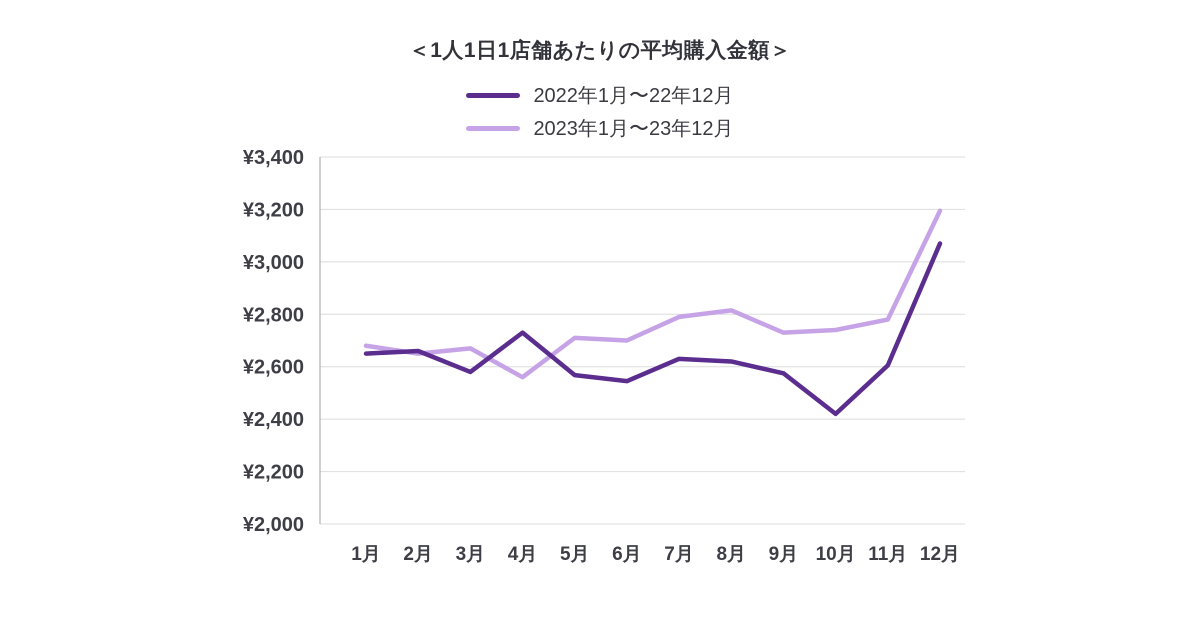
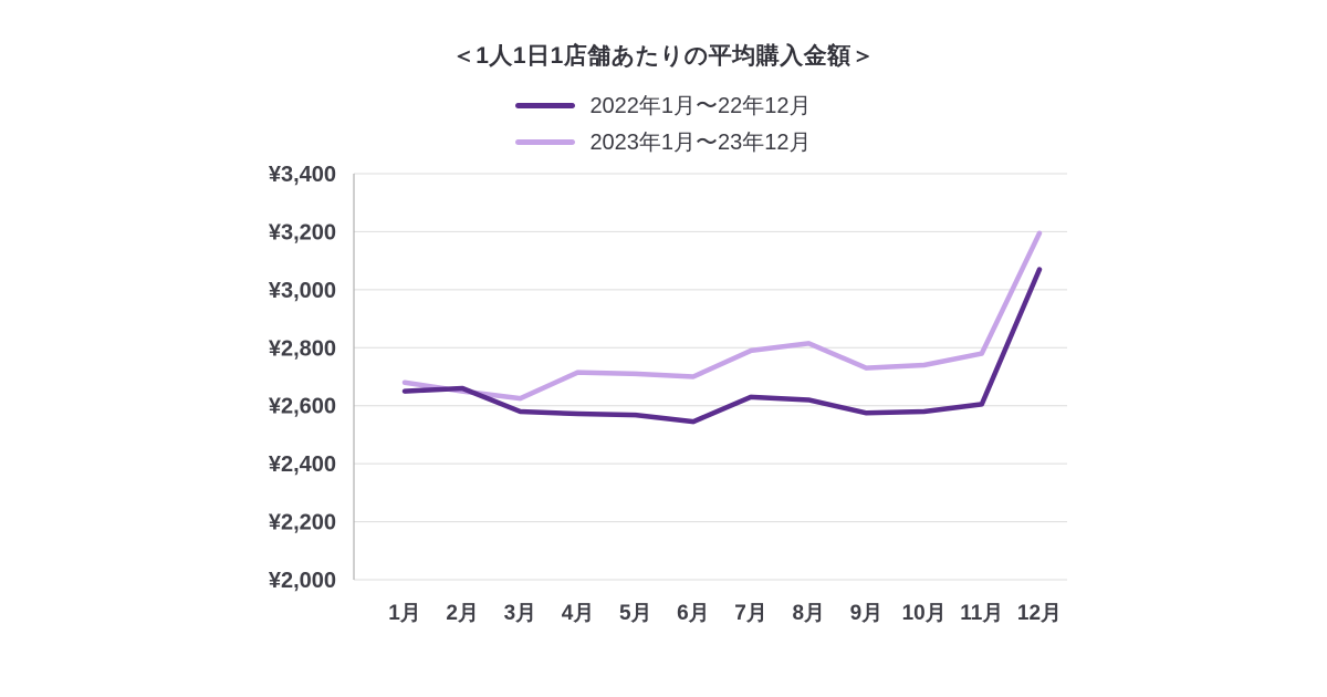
2023年1月〜23年12月/3月: ¥2670 -> ¥2620
2022年1月〜22年12月/4月: ¥2730 -> ¥2570
2023年1月〜23年12月/4月: ¥2560 -> ¥2720
2022年1月〜22年12月/10月: ¥2420 -> ¥2580
